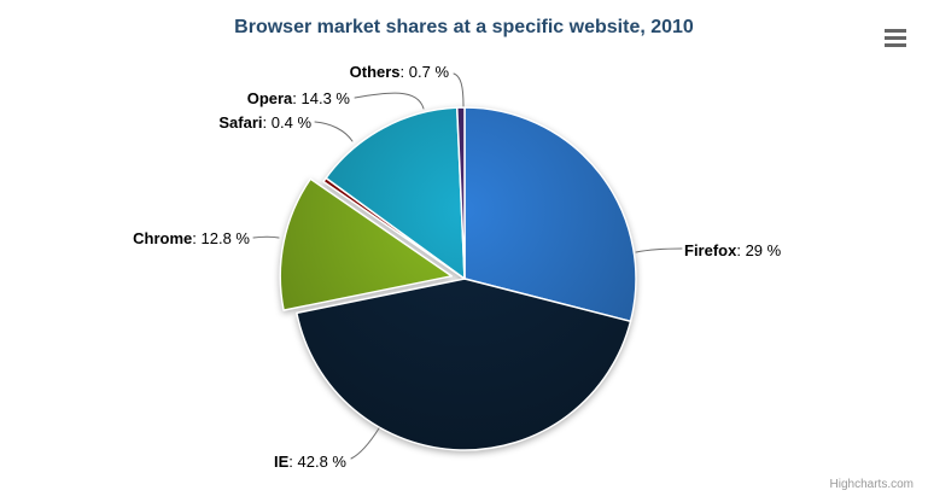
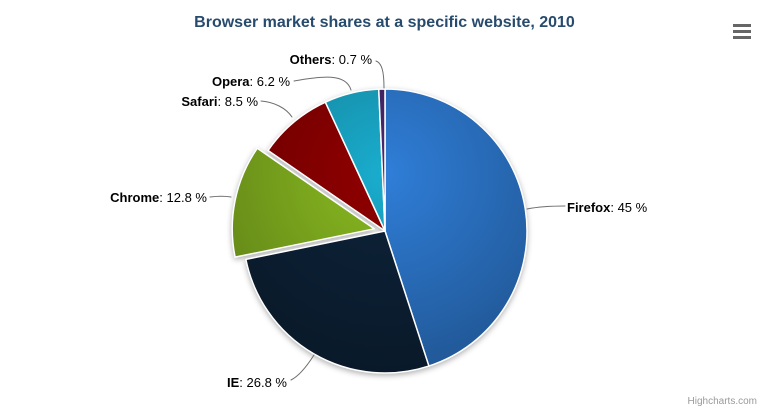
Firefox: 29 -> 45
IE: 42.8 -> 26.8
Safari: 0.4 -> 8.5
Opera: 14.3 -> 6.2
